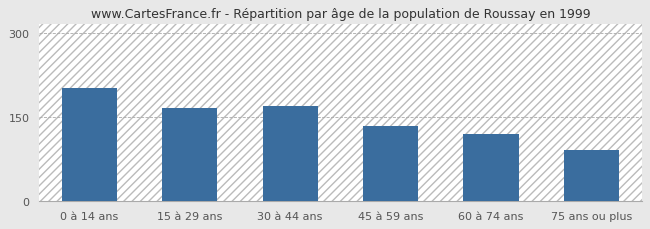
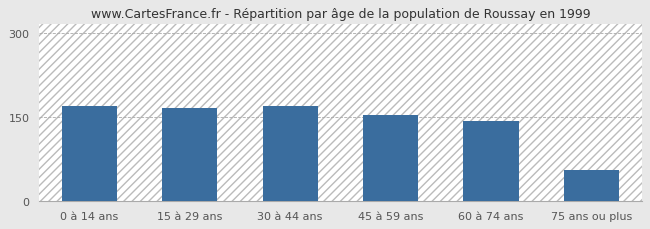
0 à 14 ans: 202 -> 170
45 à 59 ans: 134 -> 153
60 à 74 ans: 120 -> 142
75 ans ou plus: 90 -> 55
